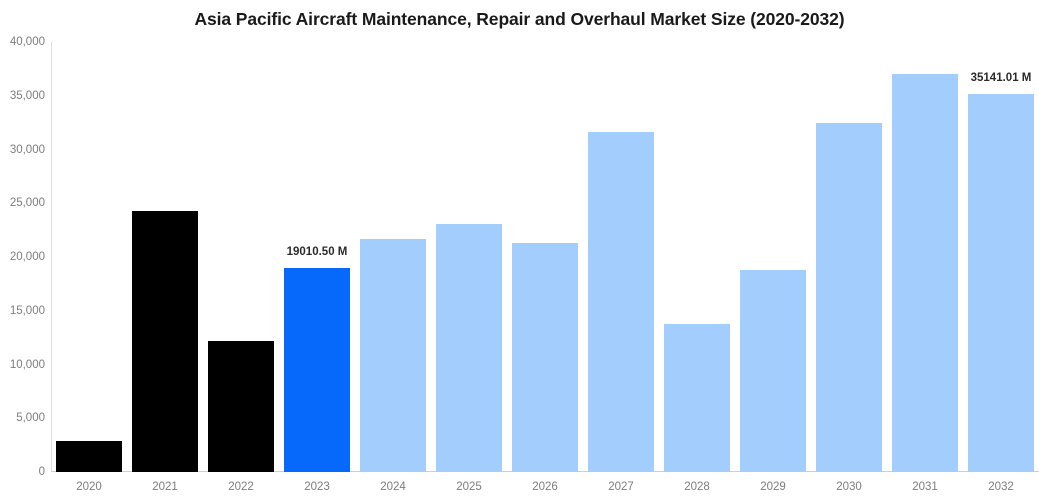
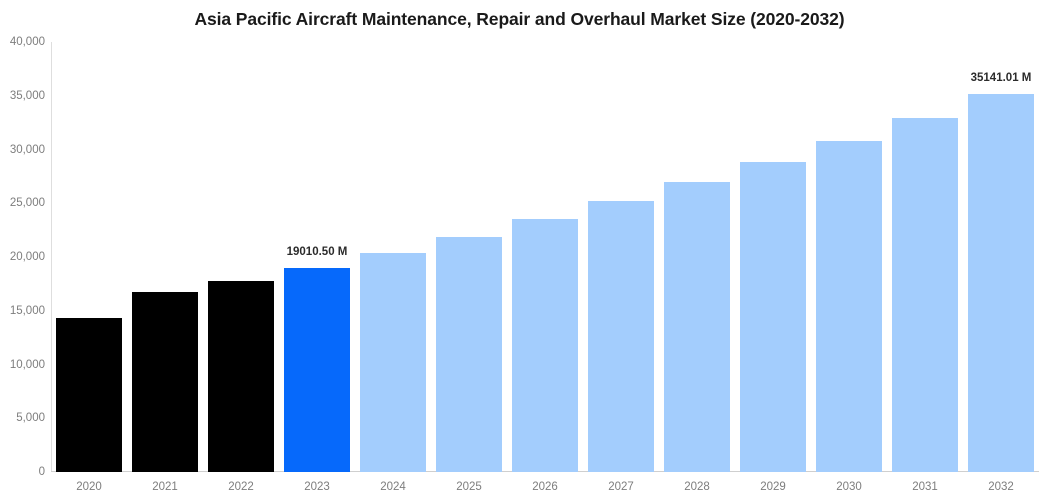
2020: 2900 -> 14300
2021: 24300 -> 16700
2022: 12200 -> 17800
2024: 21700 -> 20400
2025: 23100 -> 21800
2026: 21300 -> 23500
2027: 31600 -> 25200
2028: 13800 -> 27000
2029: 18800 -> 28800
2030: 32500 -> 30800
2031: 37000 -> 32900
